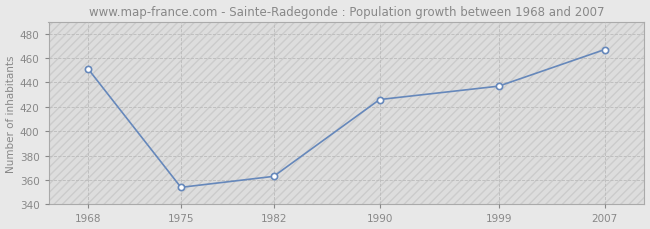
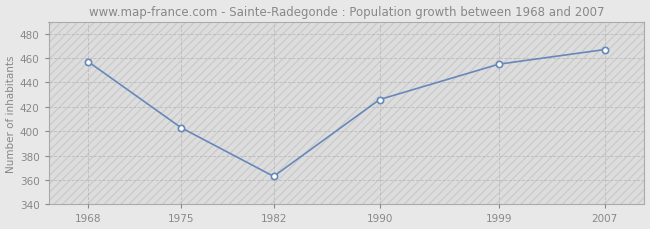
1968: 451 -> 457
1975: 354 -> 403
1999: 437 -> 455
